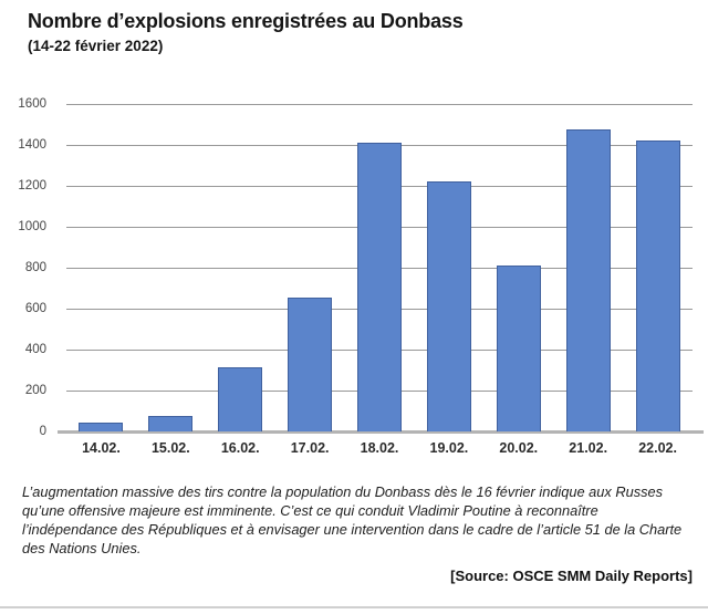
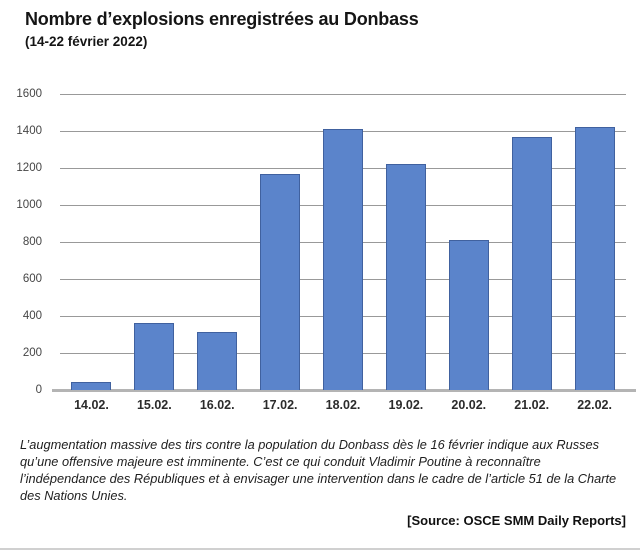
15.02.: 80 -> 360
17.02.: 660 -> 1170
21.02.: 1480 -> 1370
